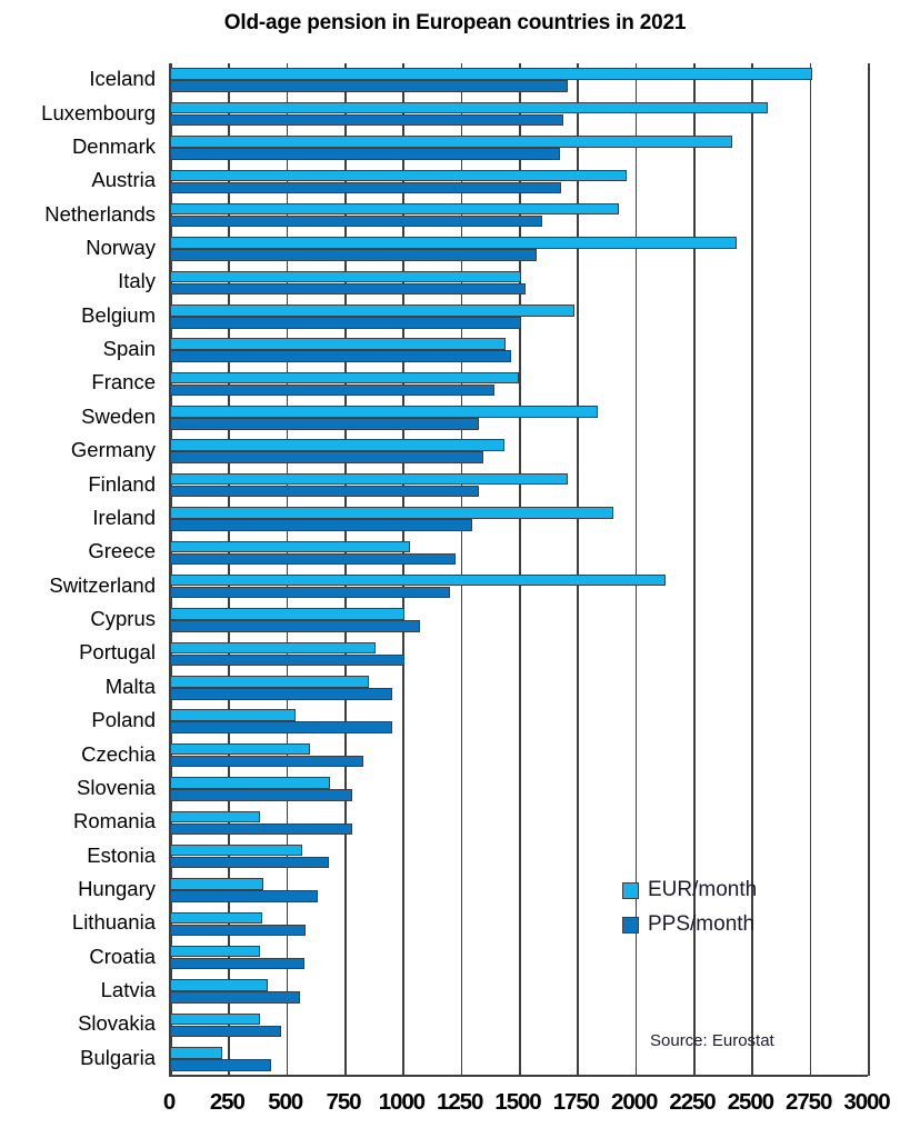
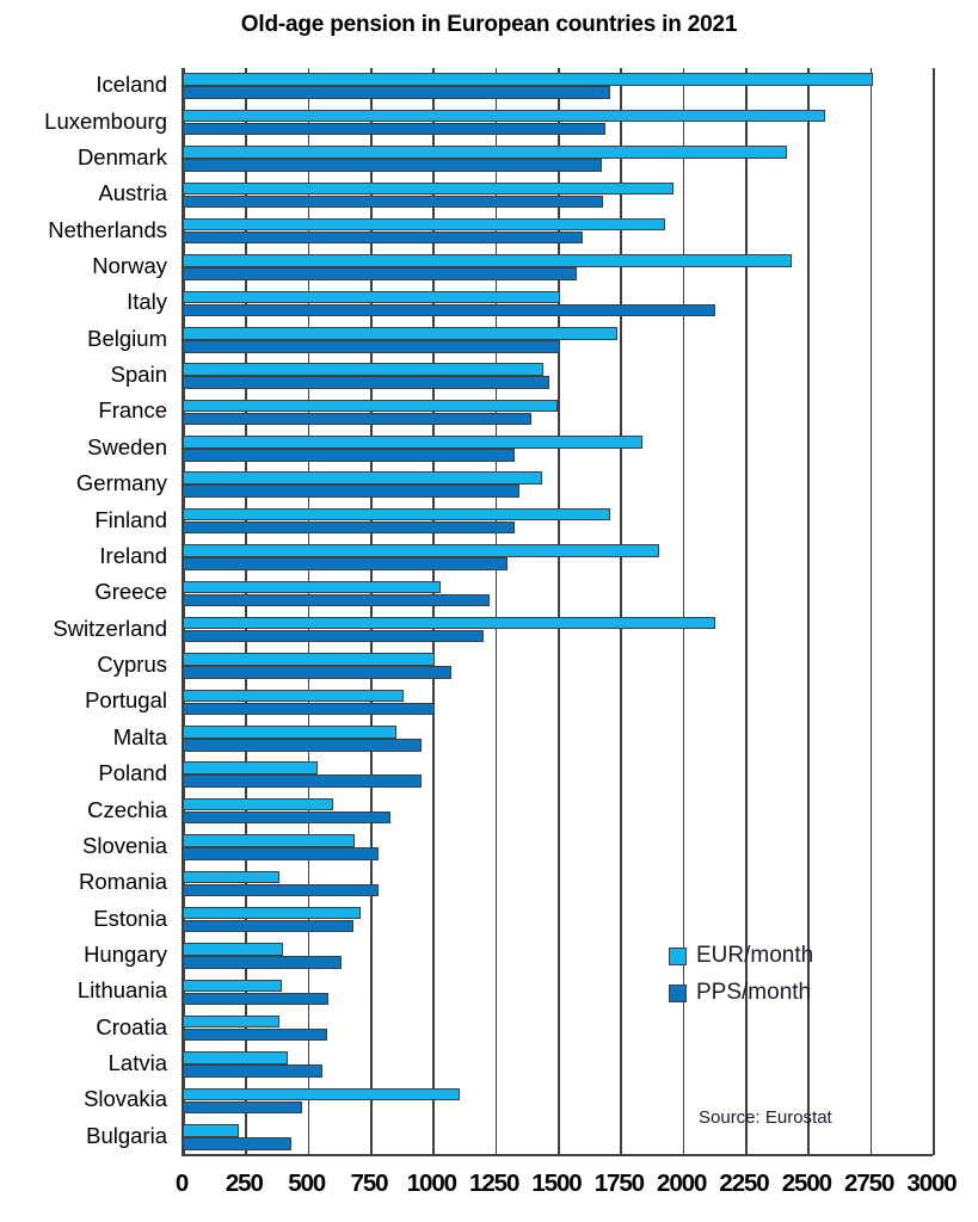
PPS/month/Italy: 1530 -> 2130
EUR/month/Estonia: 570 -> 710
EUR/month/Slovakia: 380 -> 1110
